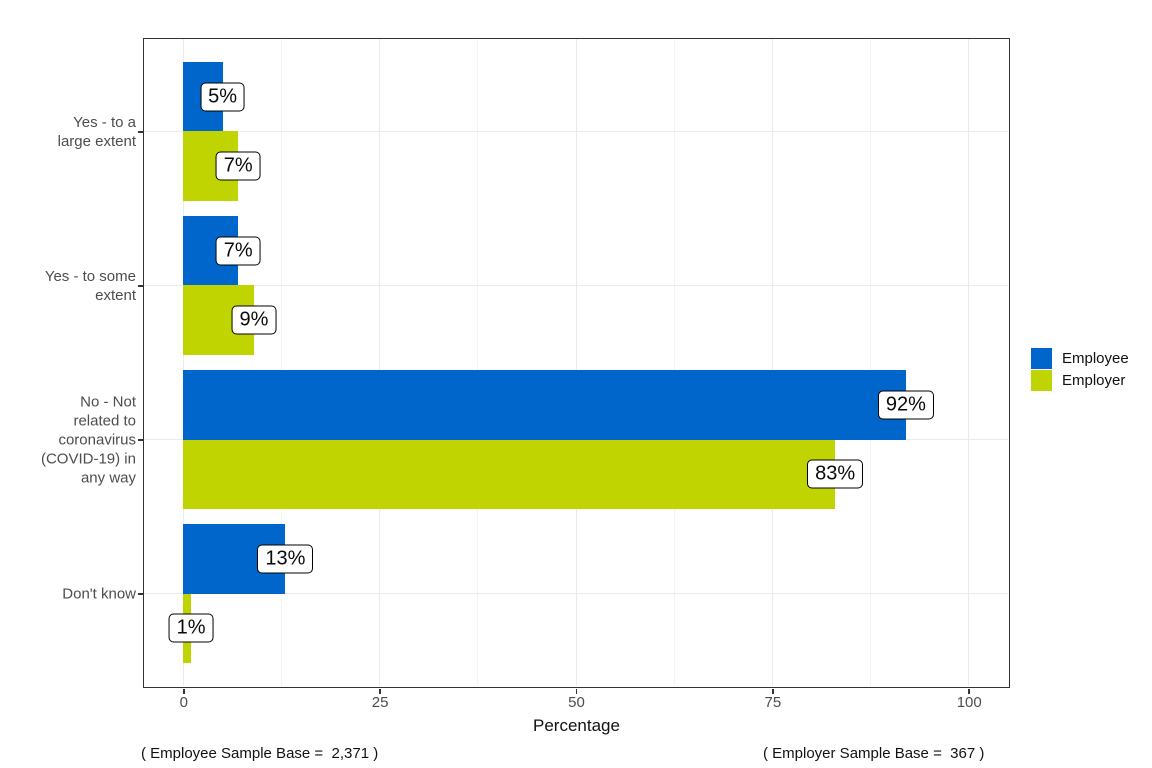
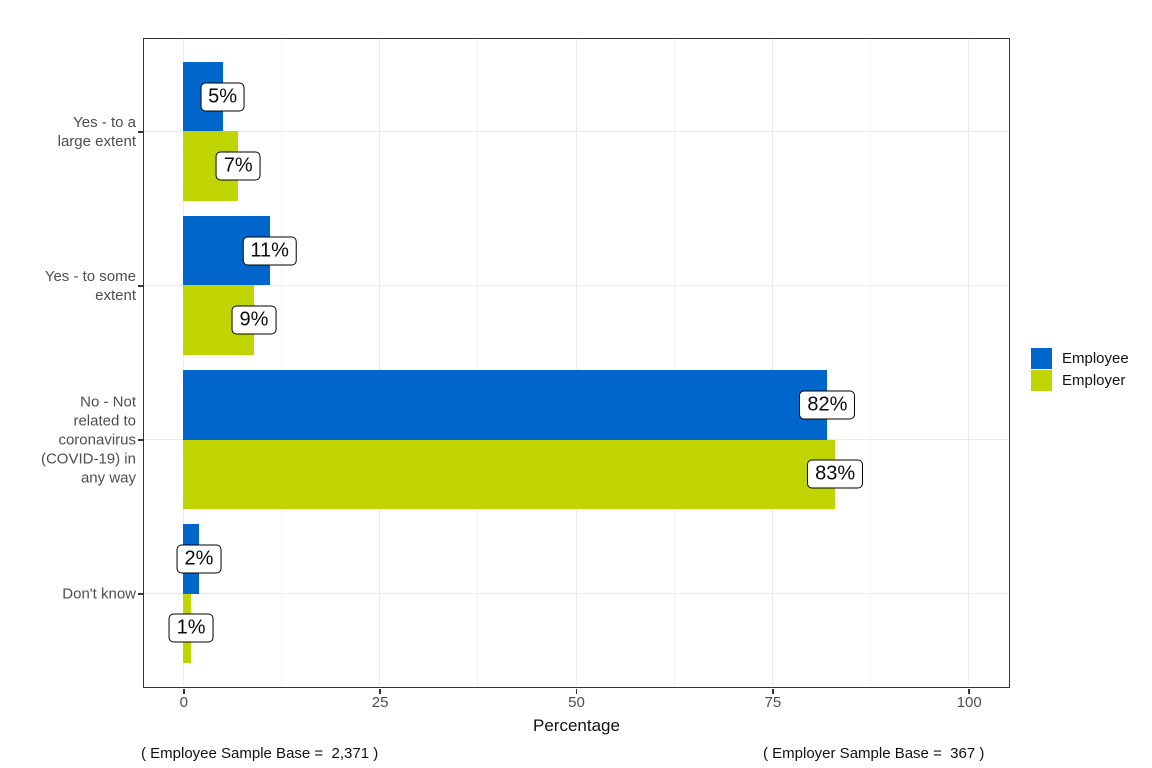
Employee/Yes - to some extent: 7% -> 11%
Employee/No - Not related to coronavirus (COVID-19) in any way: 92% -> 82%
Employee/Don't know: 13% -> 2%
